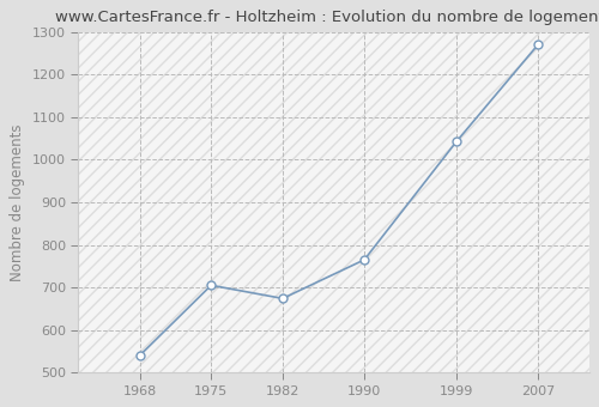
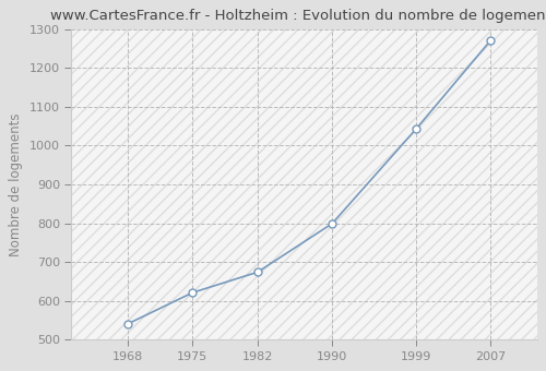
1975: 705 -> 621
1990: 765 -> 799
